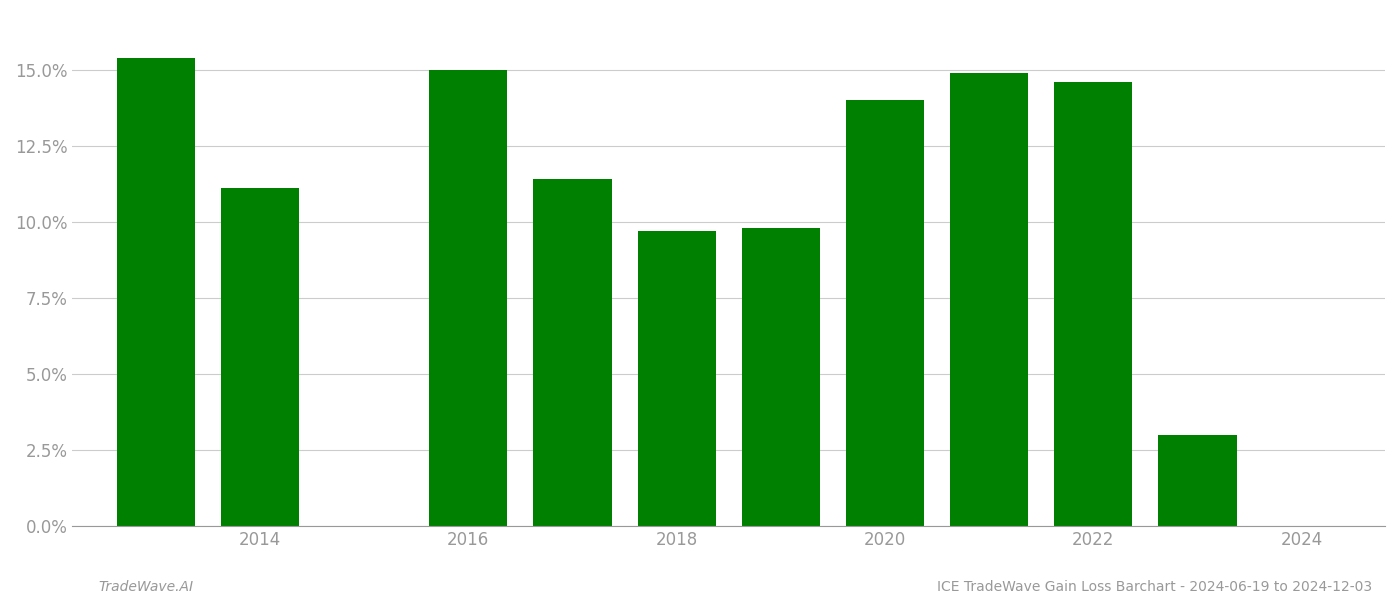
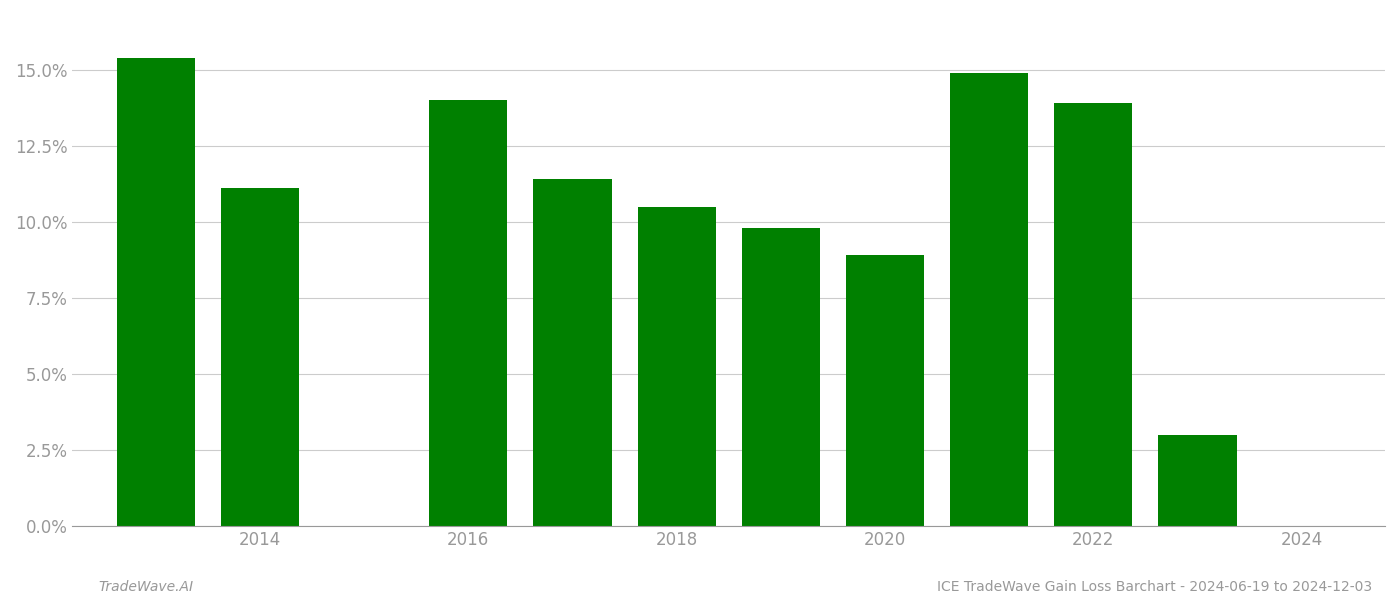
2016: 15.0% -> 14.0%
2018: 9.7% -> 10.5%
2020: 14.0% -> 8.9%
2022: 14.6% -> 13.9%
